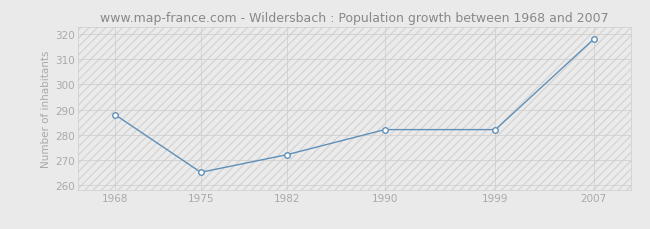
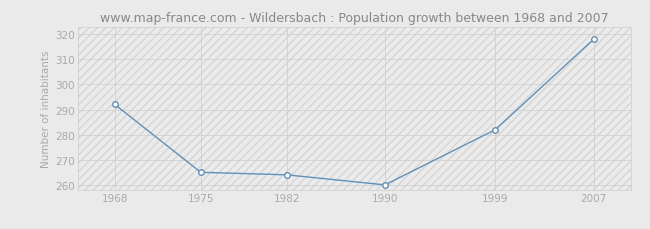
1968: 288 -> 292
1982: 272 -> 264
1990: 282 -> 260
